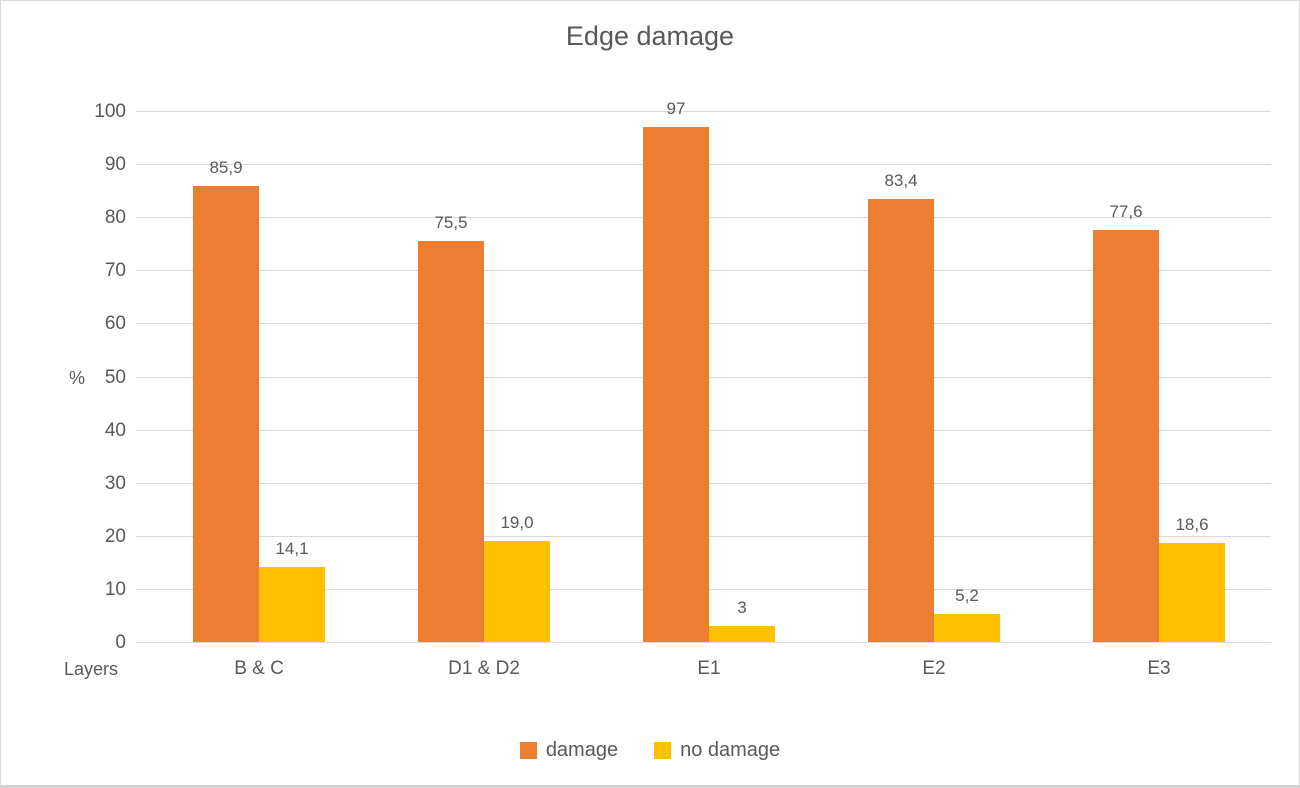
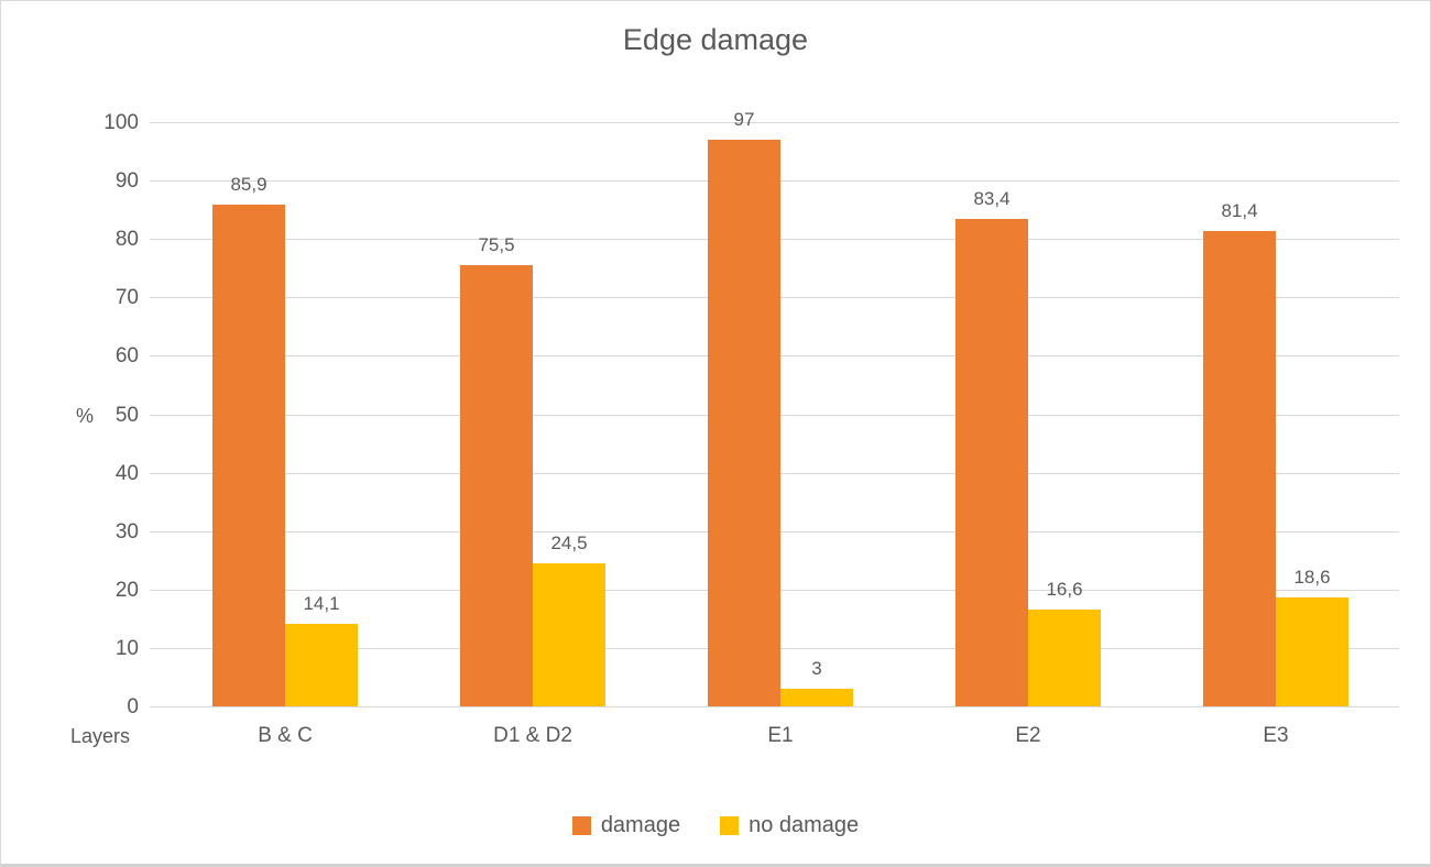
no damage/D1 & D2: 19,0 -> 24,5
no damage/E2: 5,2 -> 16,6
damage/E3: 77,6 -> 81,4
